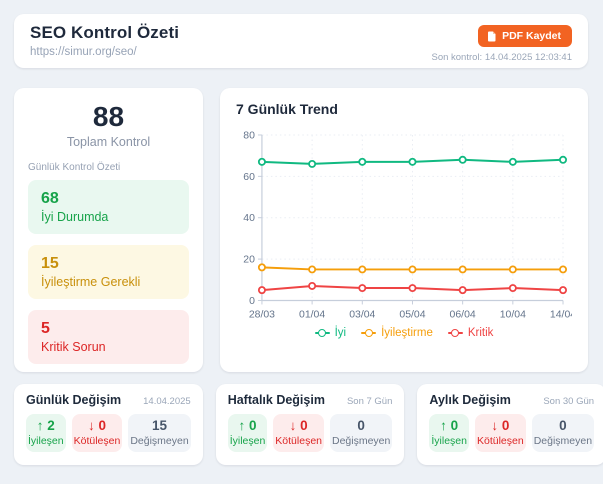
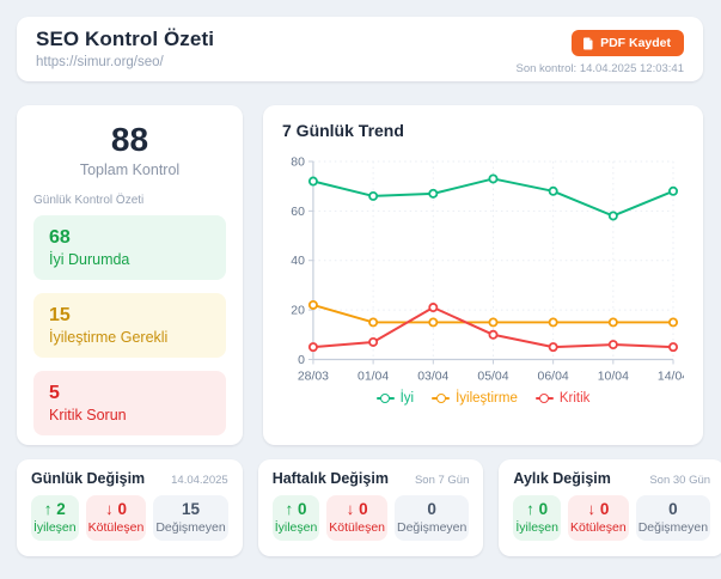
İyi/28/03: 67 -> 72
İyileştirme/28/03: 16 -> 22
Kritik/03/04: 6 -> 21
İyi/05/04: 67 -> 73
Kritik/05/04: 6 -> 10
İyi/10/04: 67 -> 58
